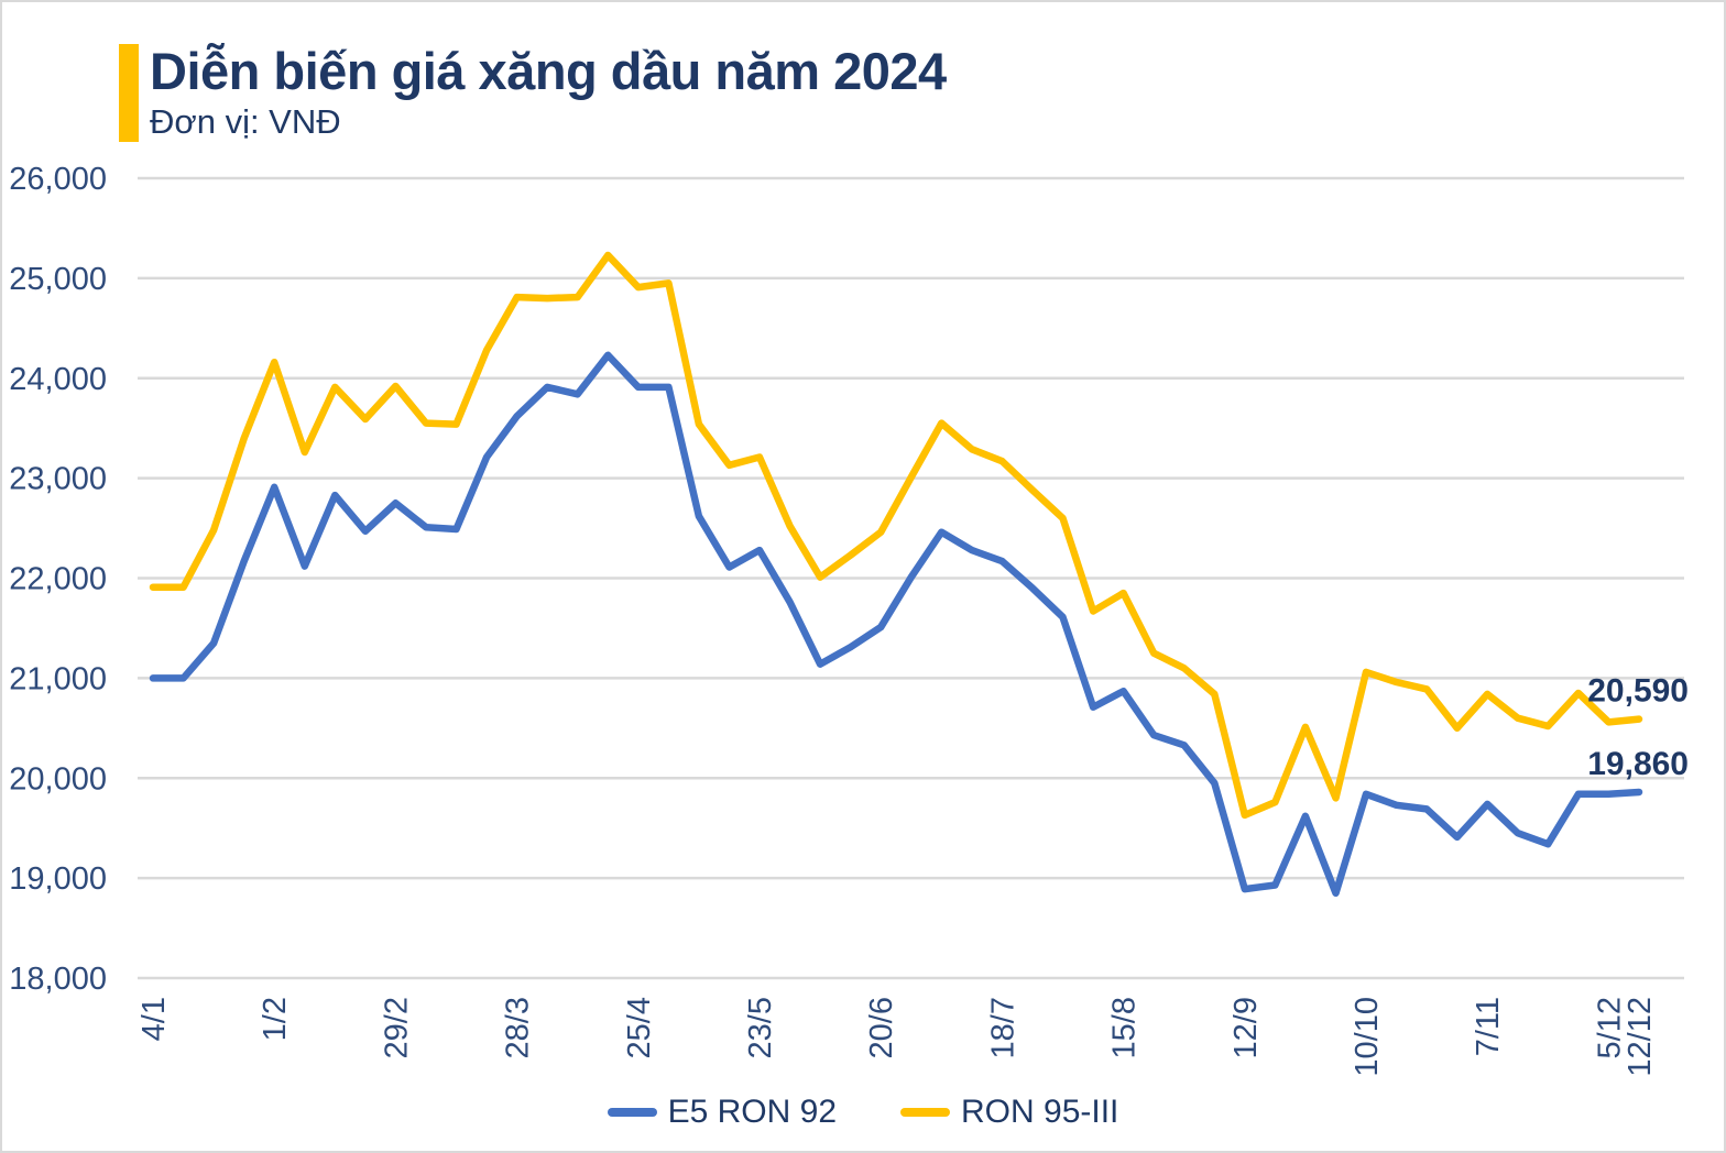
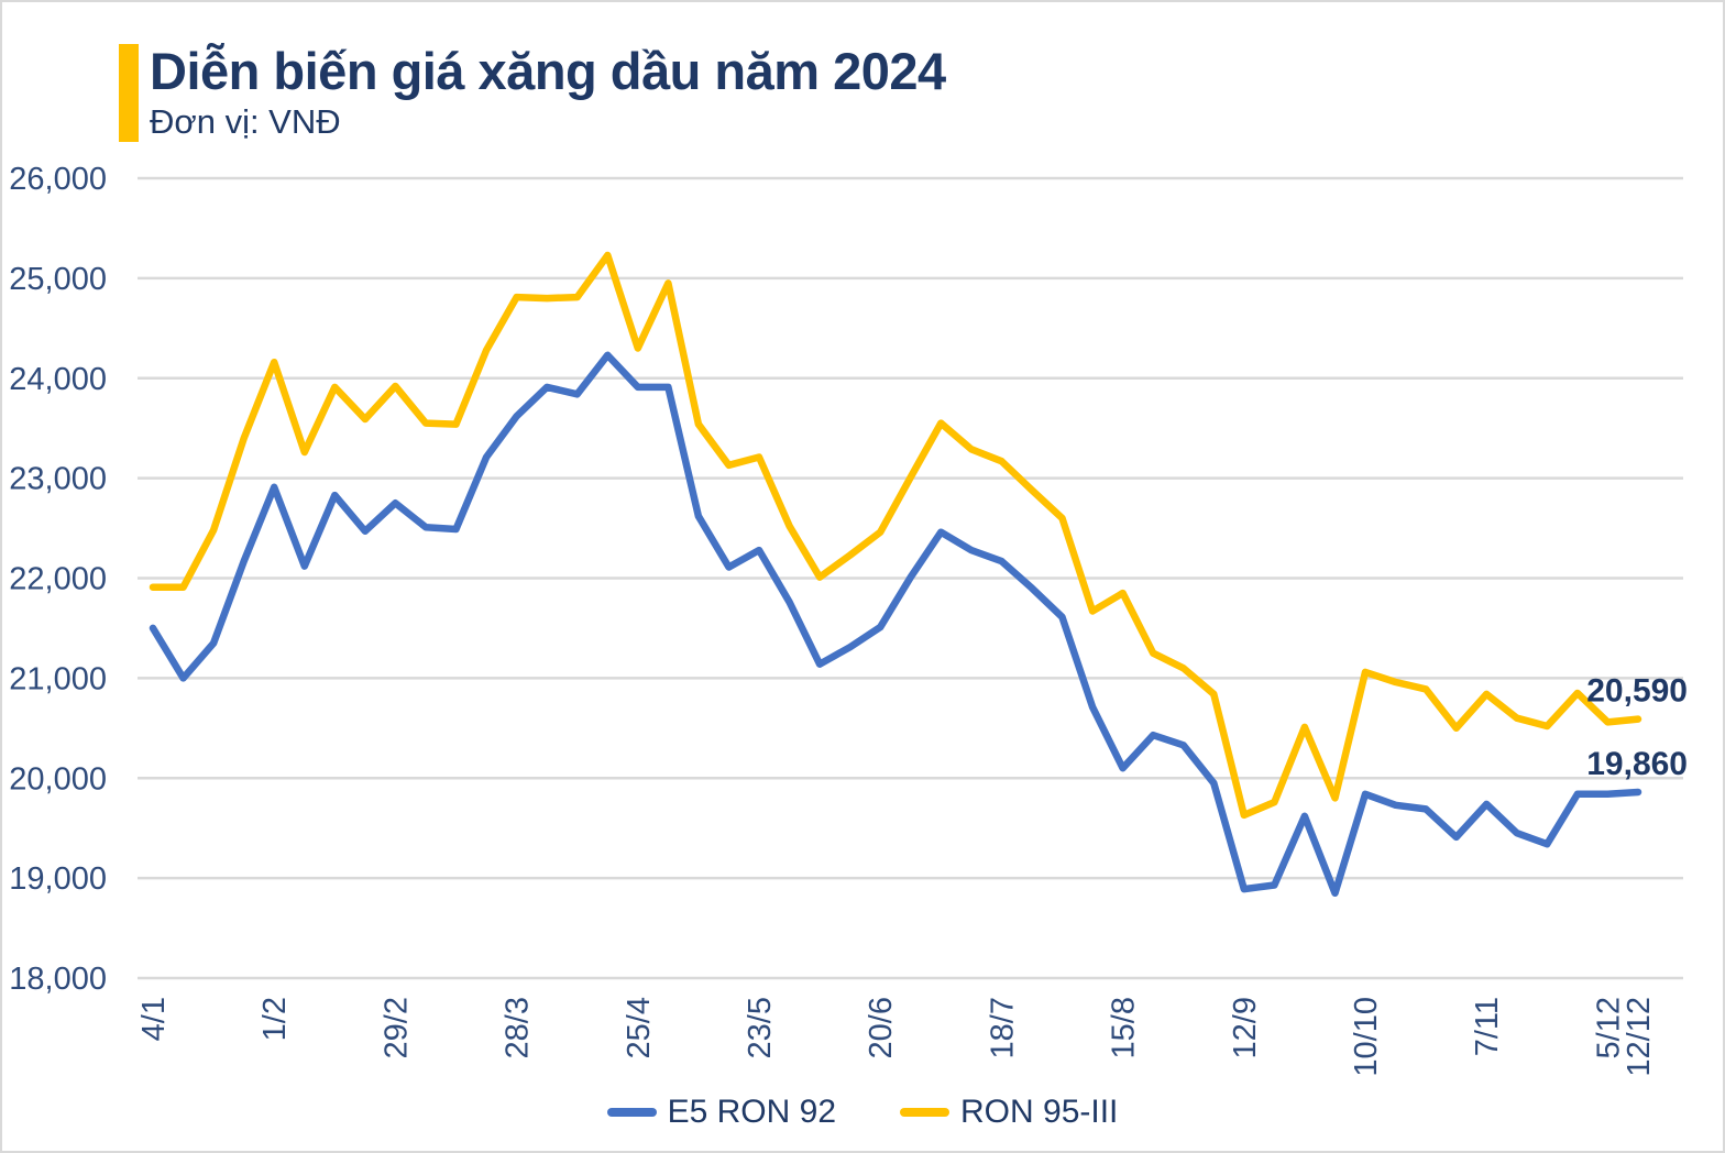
E5 RON 92/4/1: 21000 -> 21500
RON 95-III/25/4: 24900 -> 24300
E5 RON 92/15/8: 20900 -> 20100
